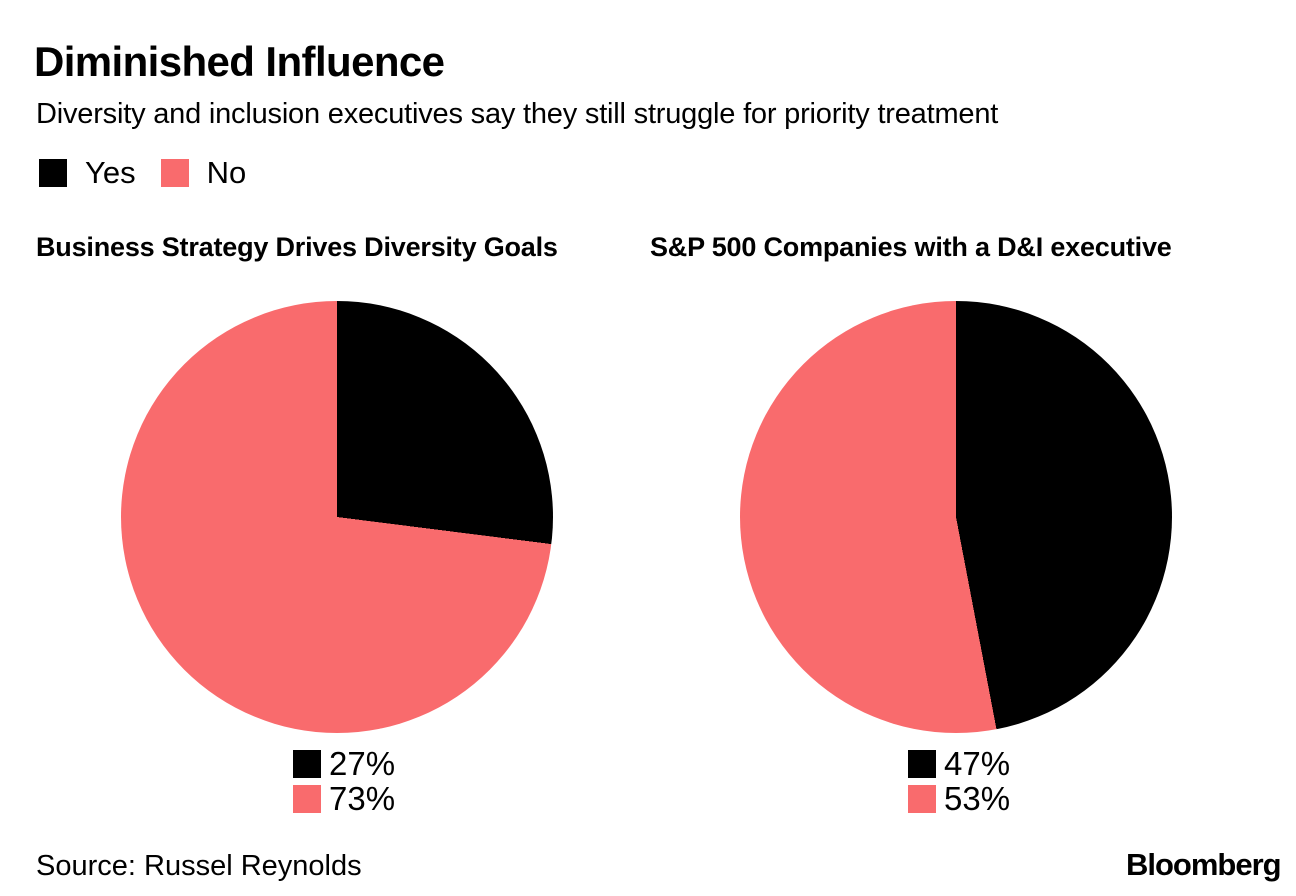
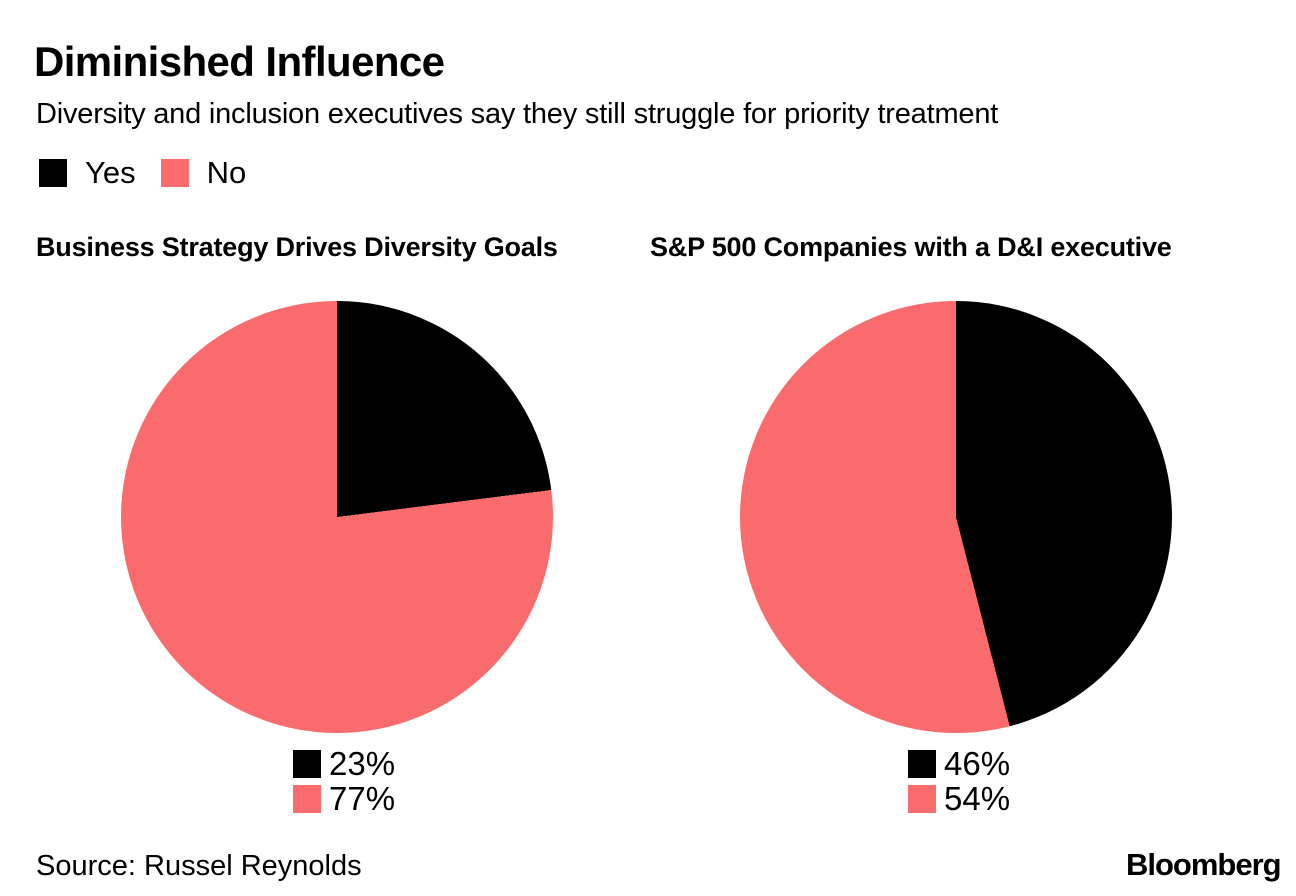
Business Strategy Drives Diversity Goals/Yes: 27% -> 23%
Business Strategy Drives Diversity Goals/No: 73% -> 77%
S&P 500 Companies with a D&I executive/Yes: 47% -> 46%
S&P 500 Companies with a D&I executive/No: 53% -> 54%
